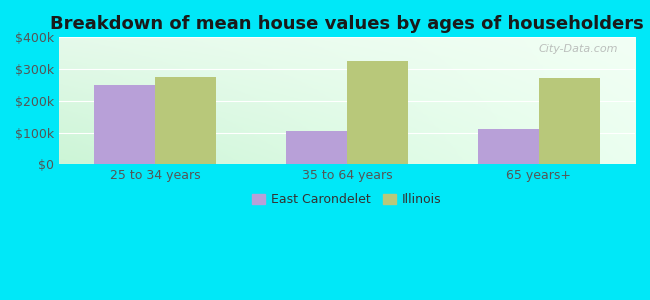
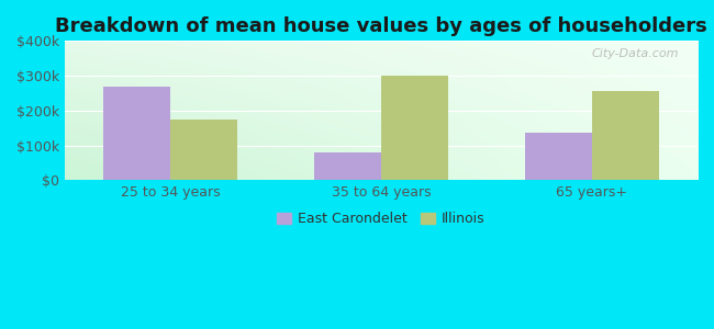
East Carondelet/25 to 34 years: $250k -> $270k
Illinois/25 to 34 years: $275k -> $175k
East Carondelet/35 to 64 years: $105k -> $80k
Illinois/35 to 64 years: $325k -> $300k
East Carondelet/65 years+: $110k -> $135k
Illinois/65 years+: $272k -> $255k
